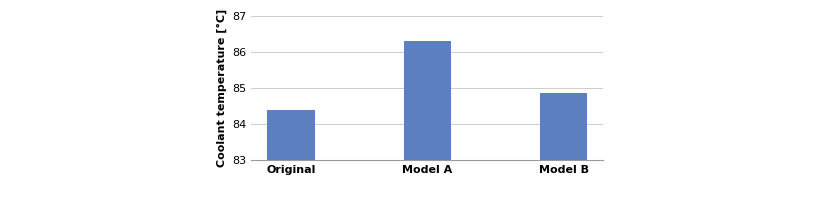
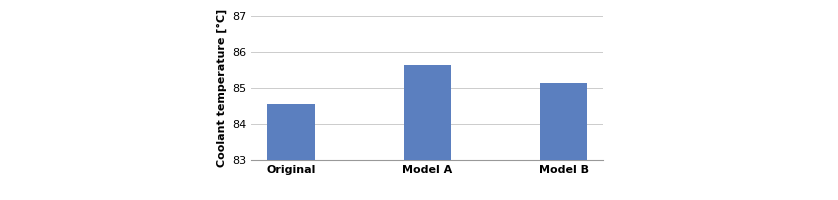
Original: 84.40 -> 84.55
Model A: 86.30 -> 85.65
Model B: 84.85 -> 85.15
